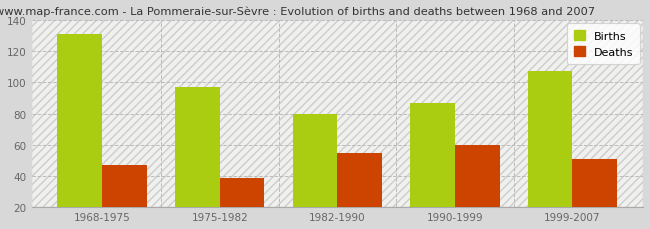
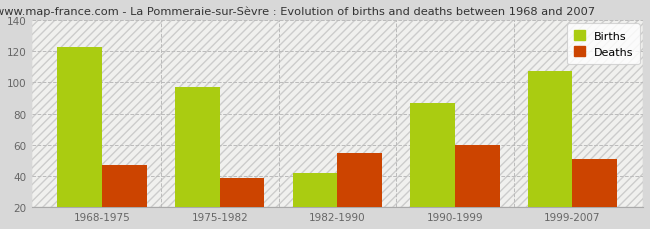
Births/1968-1975: 131 -> 123
Births/1982-1990: 80 -> 42
